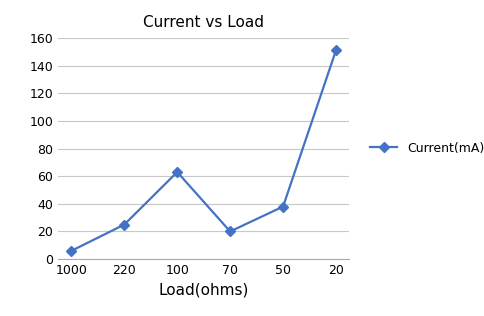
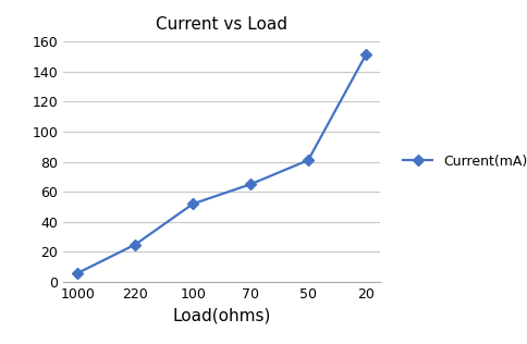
100: 63 -> 52
70: 20 -> 65
50: 38 -> 81
